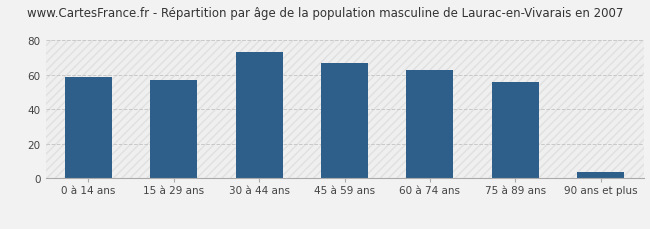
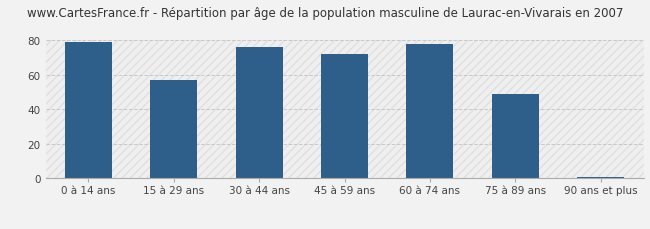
0 à 14 ans: 59 -> 79
30 à 44 ans: 73 -> 76
45 à 59 ans: 67 -> 72
60 à 74 ans: 63 -> 78
75 à 89 ans: 56 -> 49
90 ans et plus: 4 -> 1
